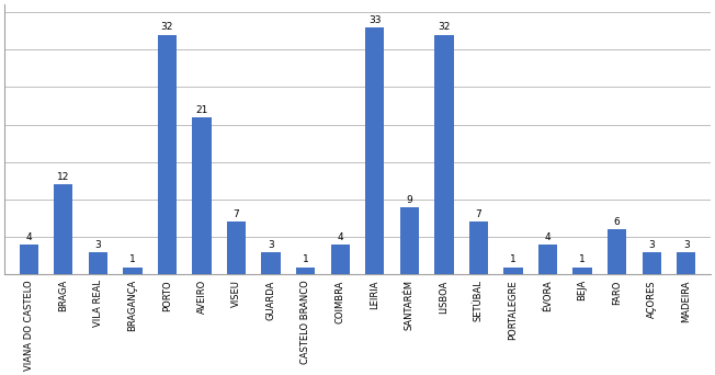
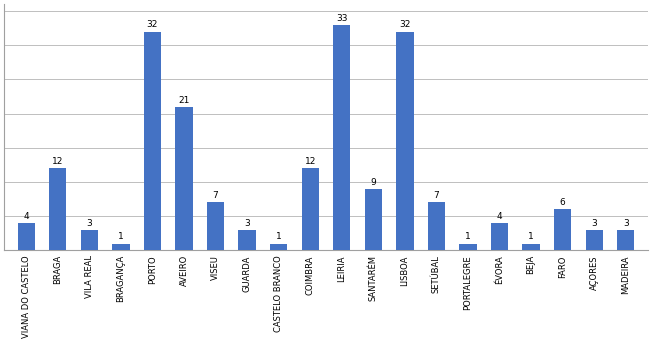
COIMBRA: 4 -> 12
